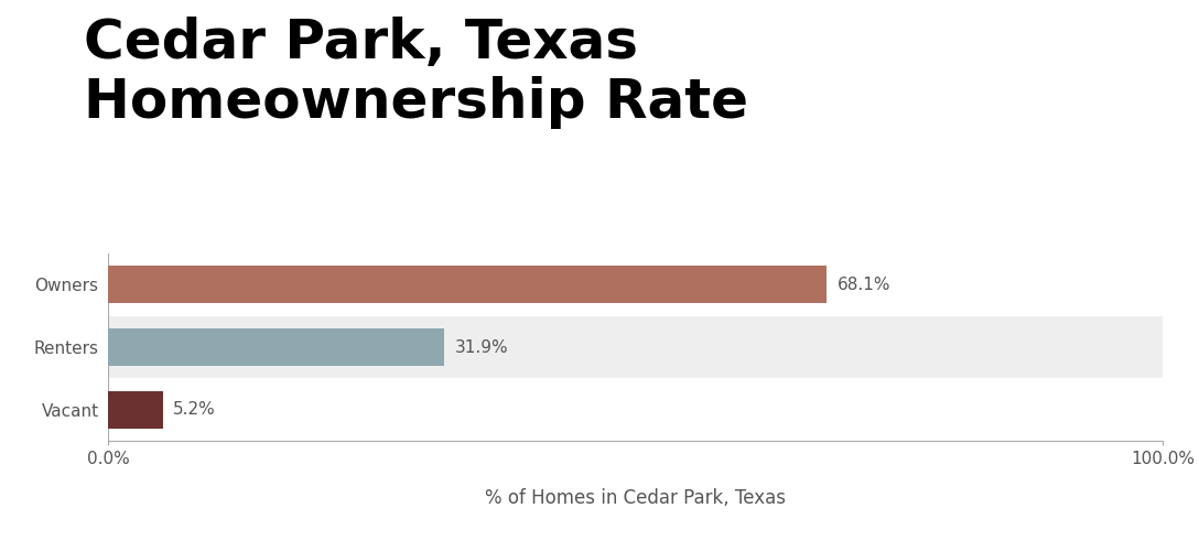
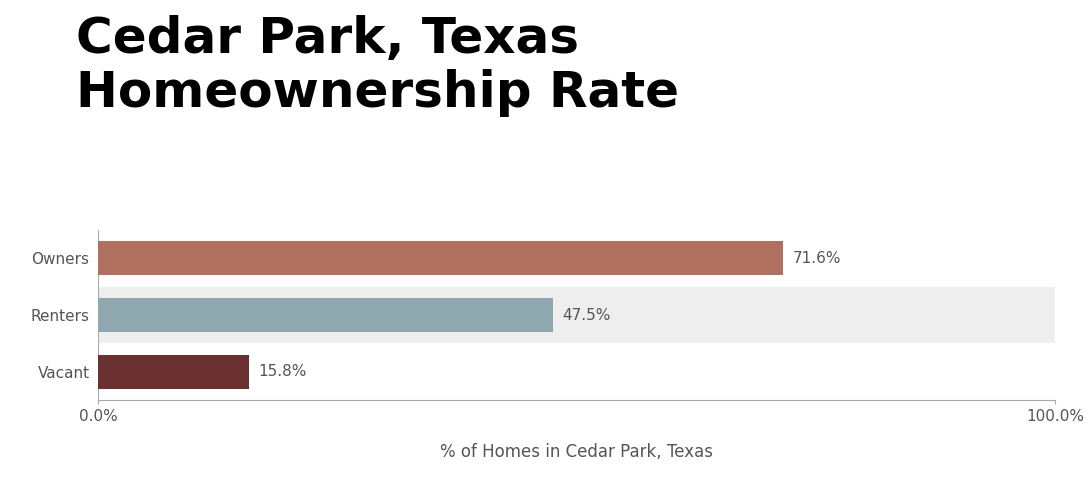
Owners: 68.1% -> 71.6%
Renters: 31.9% -> 47.5%
Vacant: 5.2% -> 15.8%
